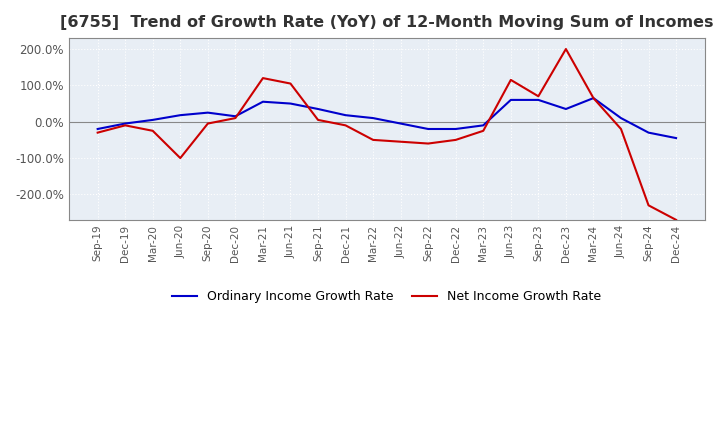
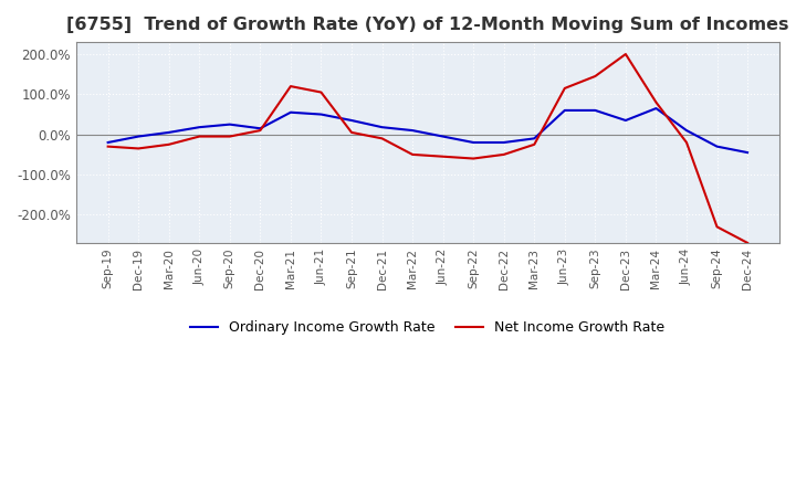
Net Income Growth Rate/Dec-19: -10% -> -35%
Net Income Growth Rate/Jun-20: -100% -> -5%
Net Income Growth Rate/Sep-23: 70% -> 145%
Net Income Growth Rate/Mar-24: 65% -> 80%
